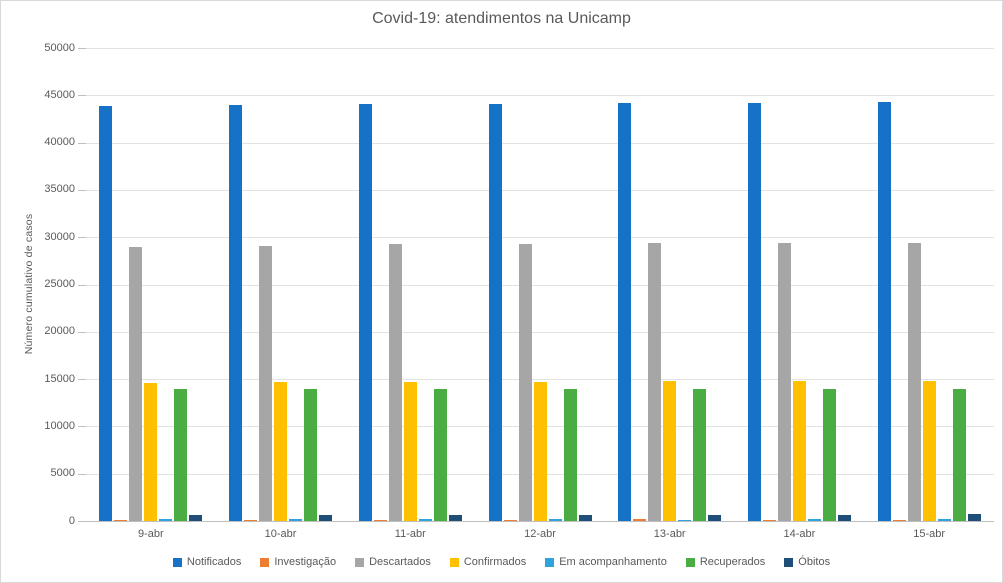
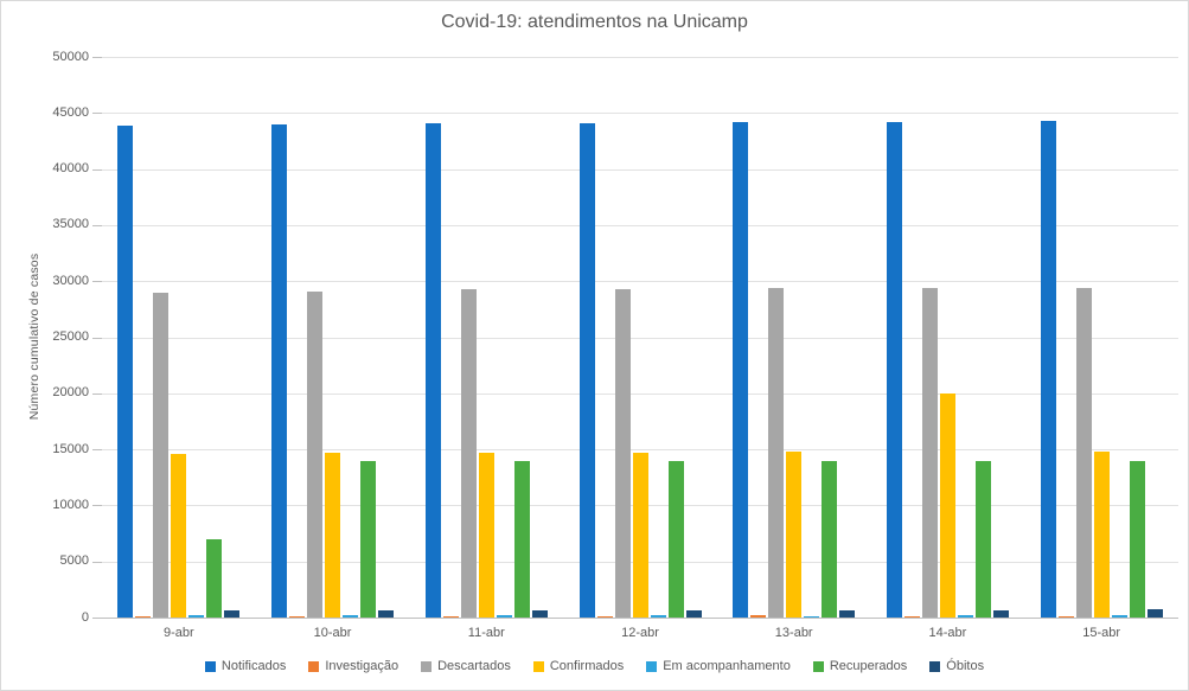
Recuperados/9-abr: 14000 -> 7000
Confirmados/14-abr: 15000 -> 20000
